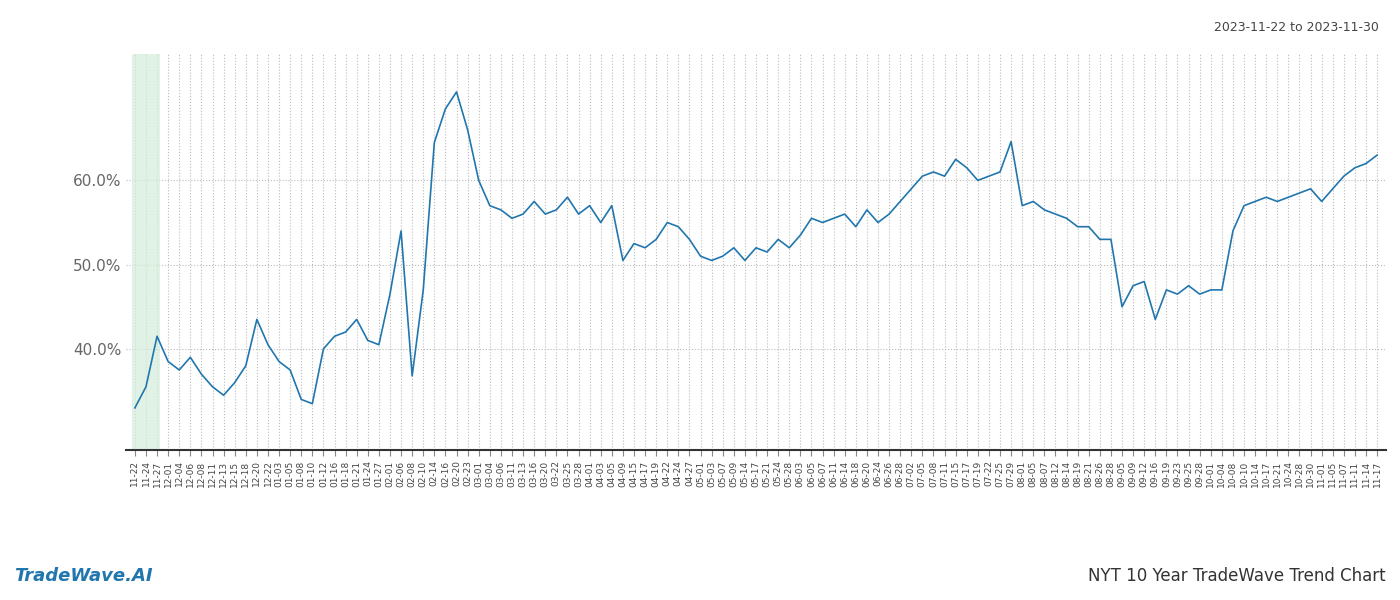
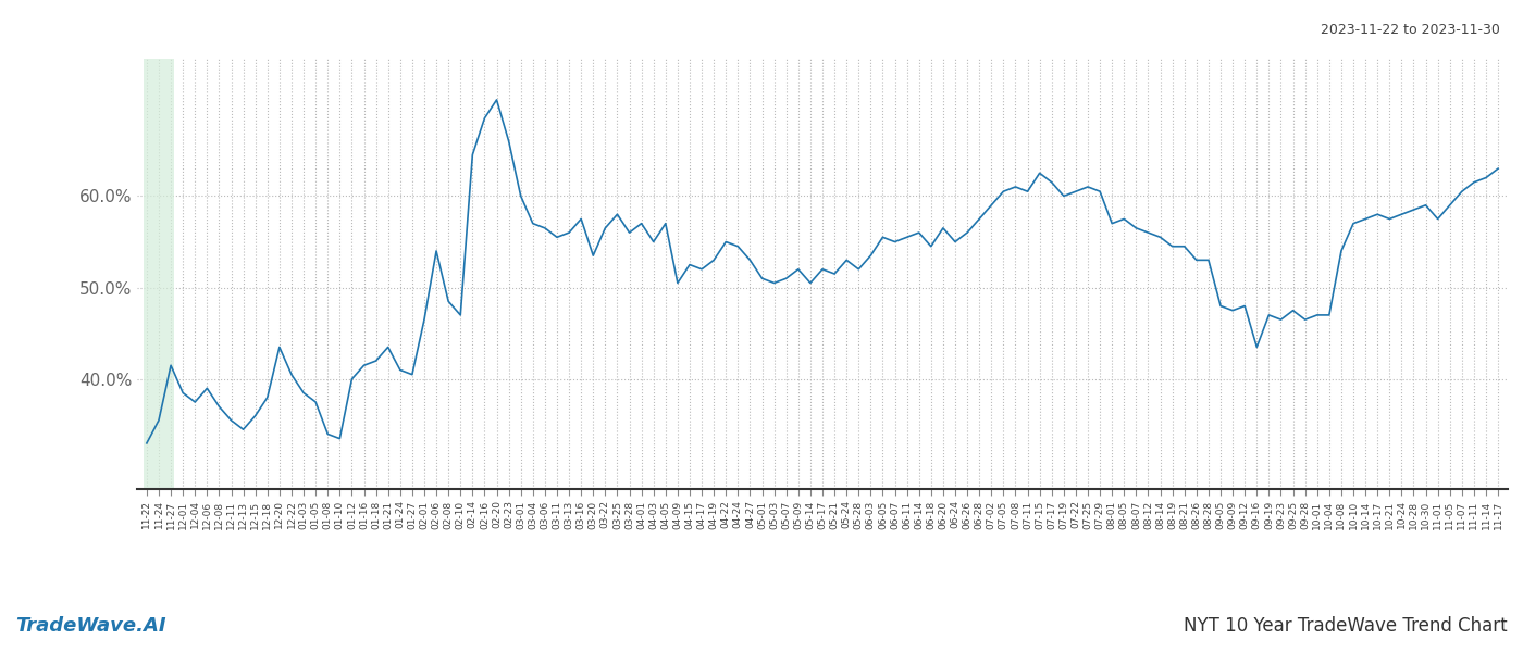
02-08: 36.8% -> 48.5%
03-20: 56.0% -> 53.5%
07-29: 64.6% -> 60.5%
09-05: 45.0% -> 48.0%
